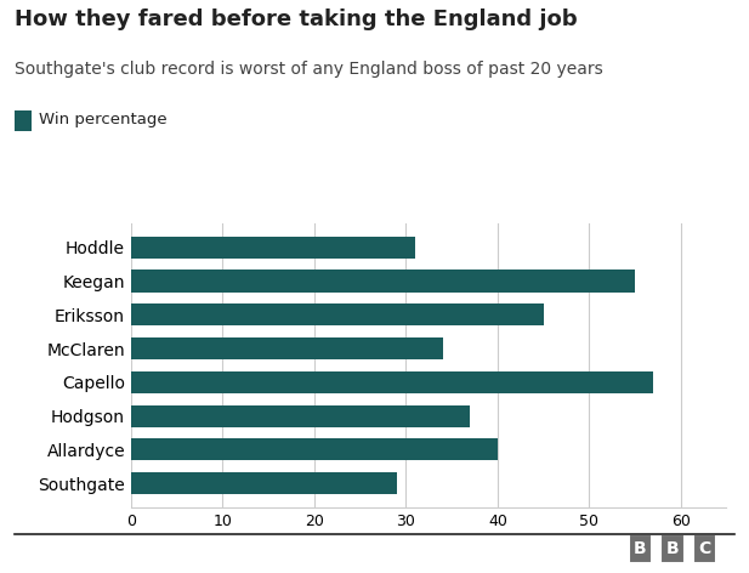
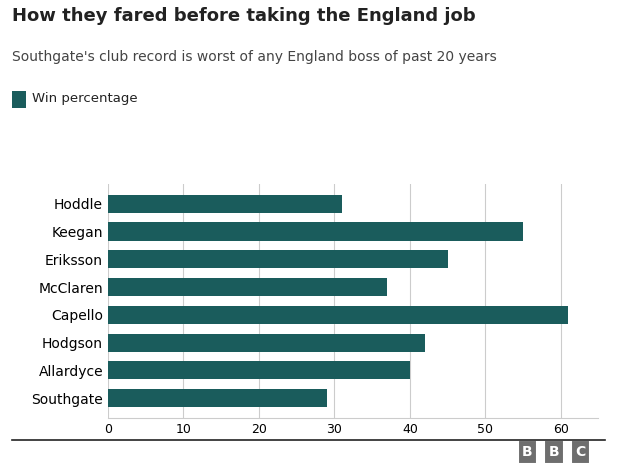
McClaren: 34 -> 37
Capello: 57 -> 61
Hodgson: 37 -> 42
